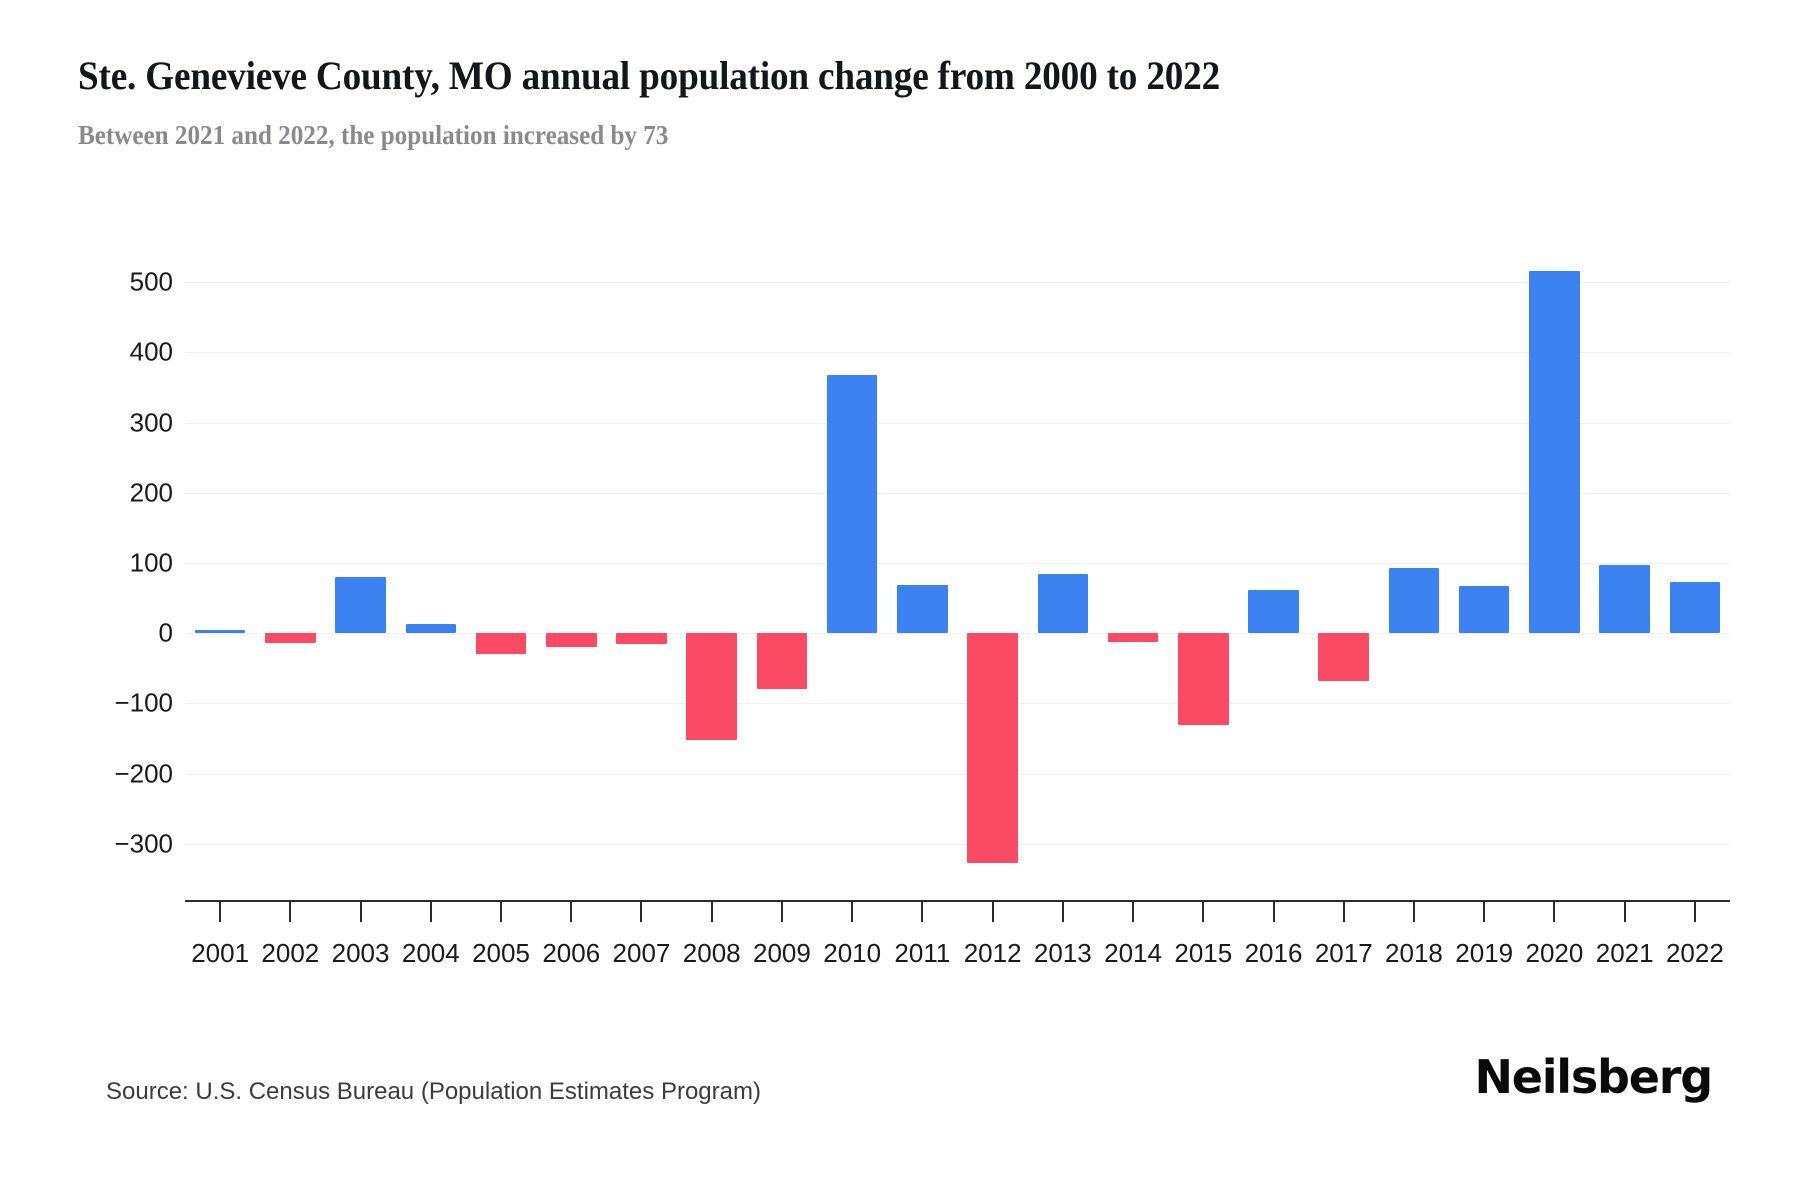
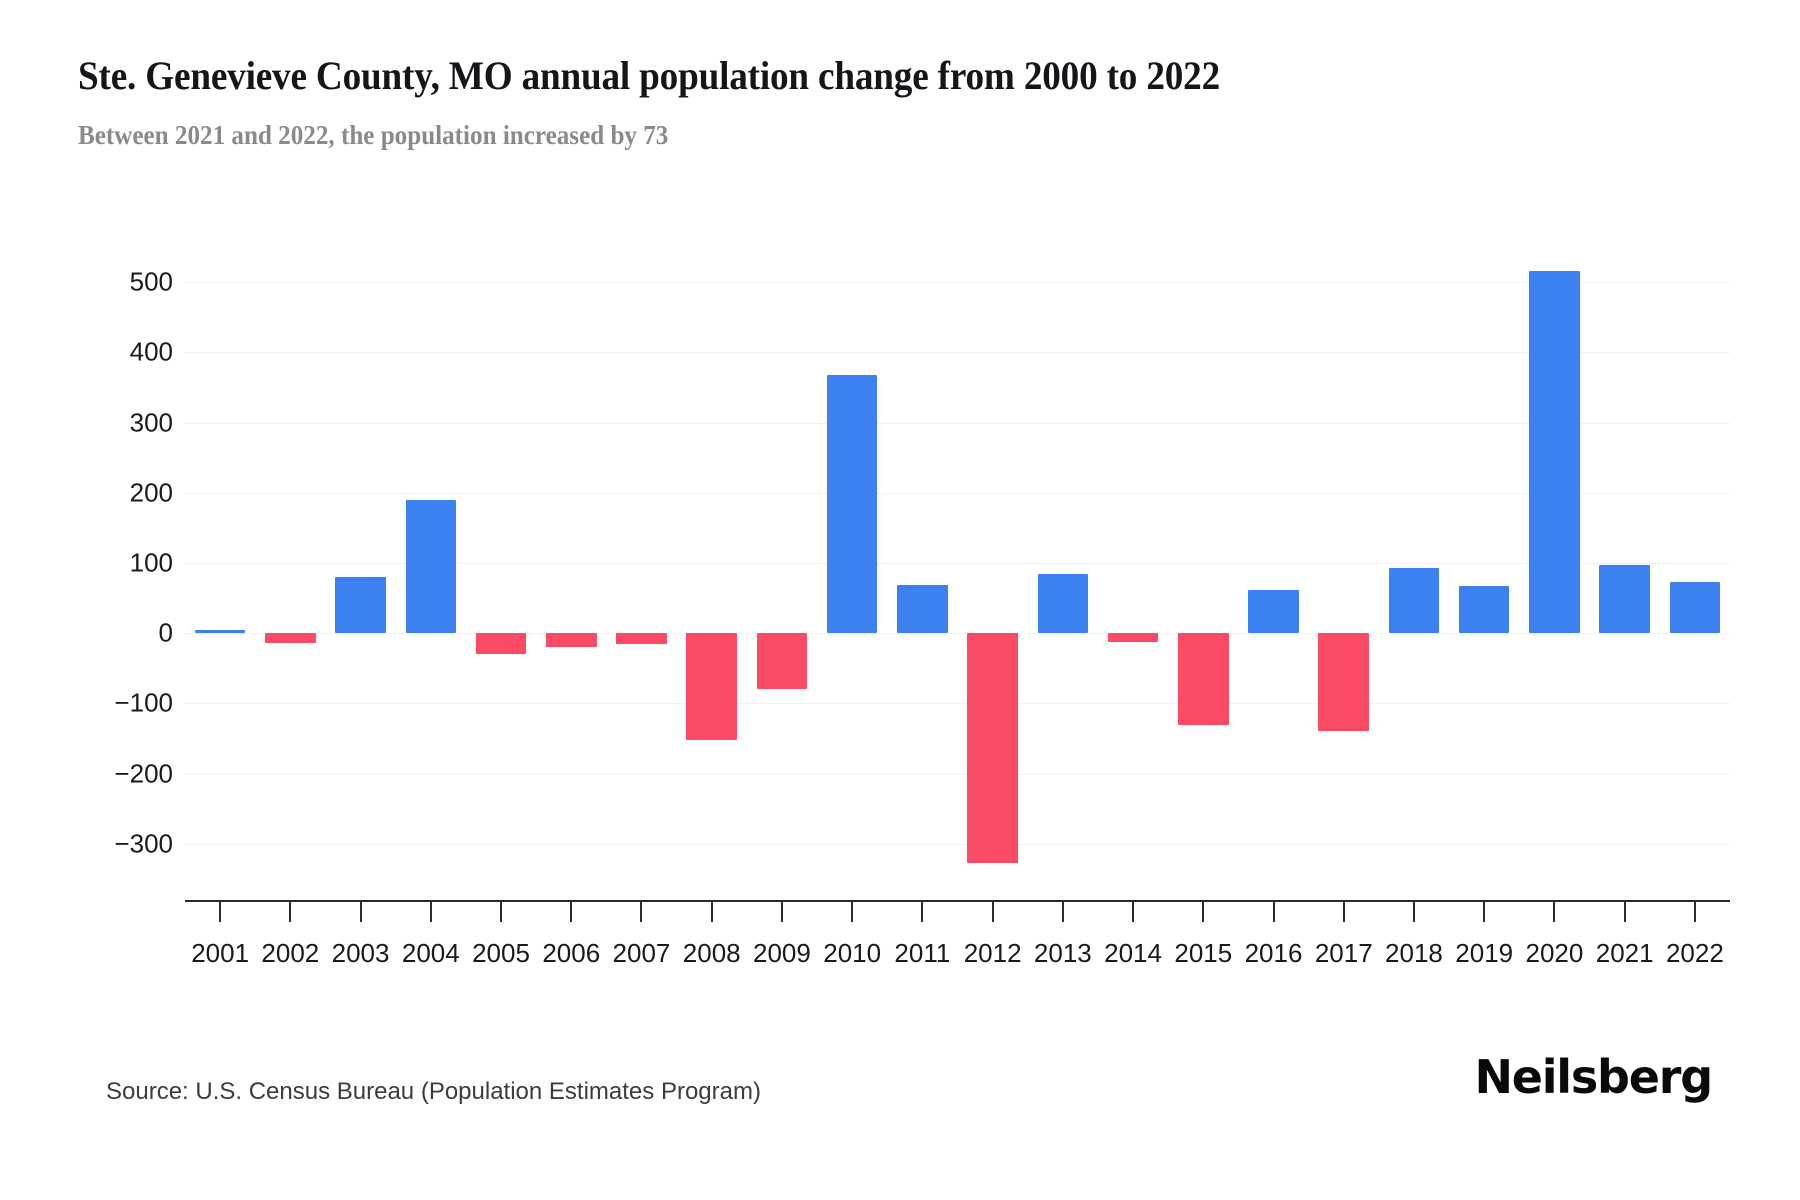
2004: 10 -> 190
2017: -70 -> -140
